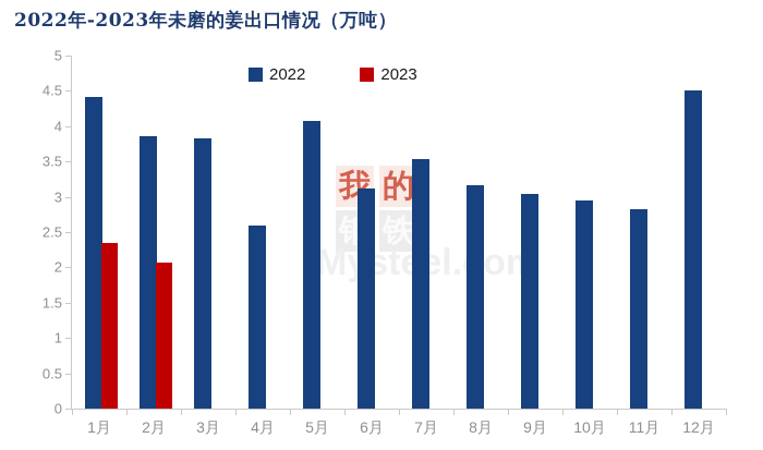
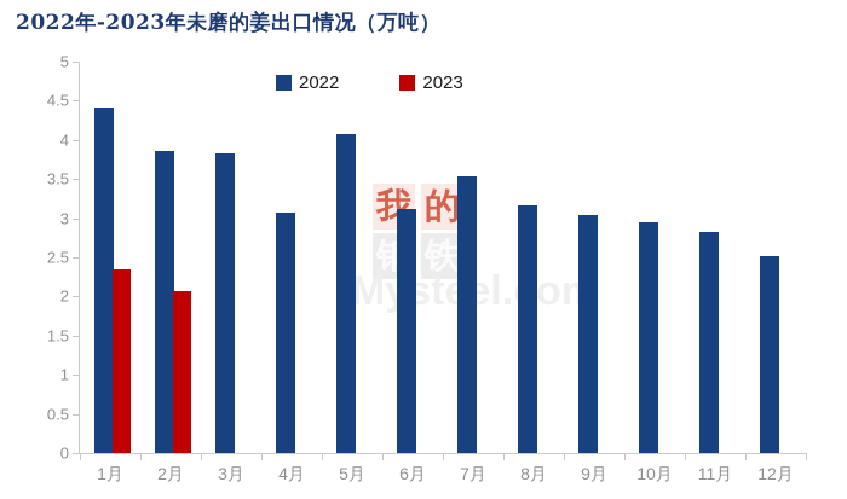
2022/4月: 2.6 -> 3.1
2022/12月: 4.5 -> 2.5
